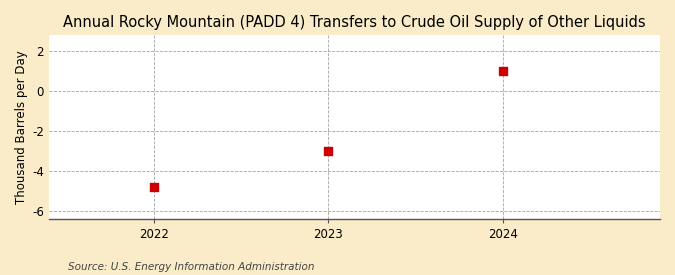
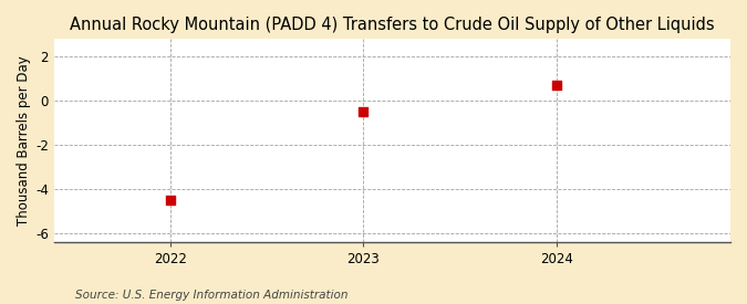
2022: -4.8 -> -4.5
2023: -3.0 -> -0.5
2024: 1.0 -> 0.7
